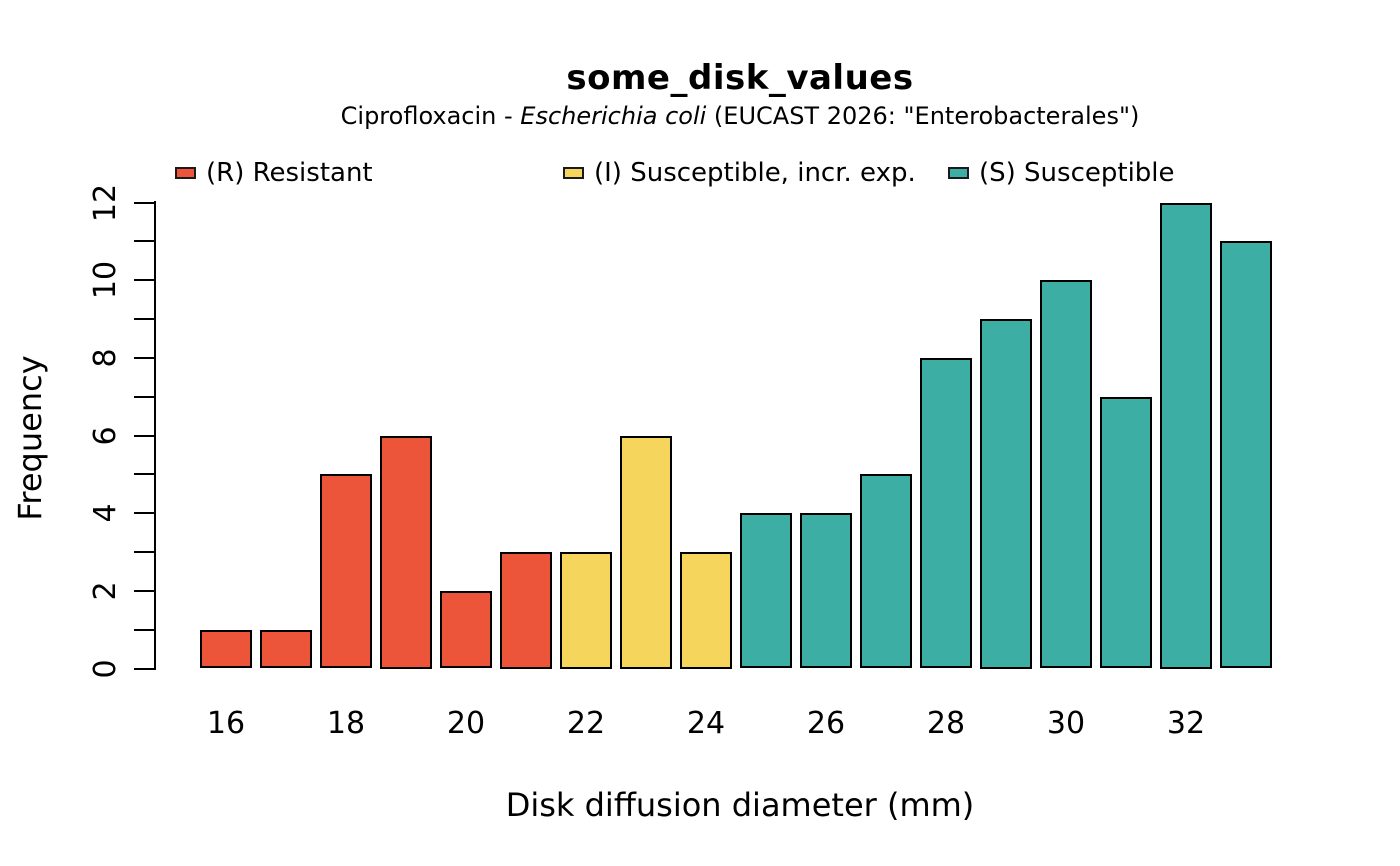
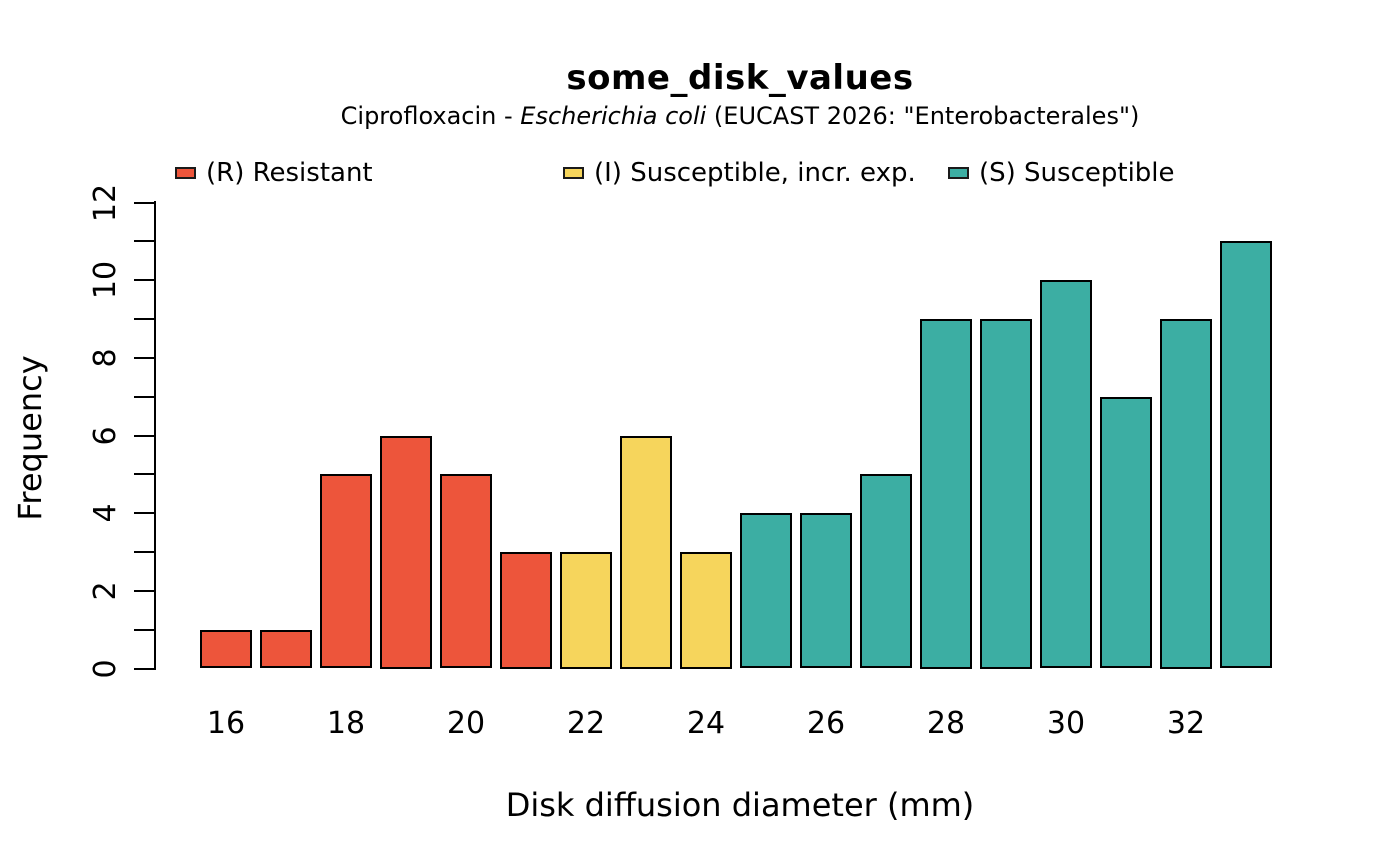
20: 2 -> 5
28: 8 -> 9
32: 12 -> 9
